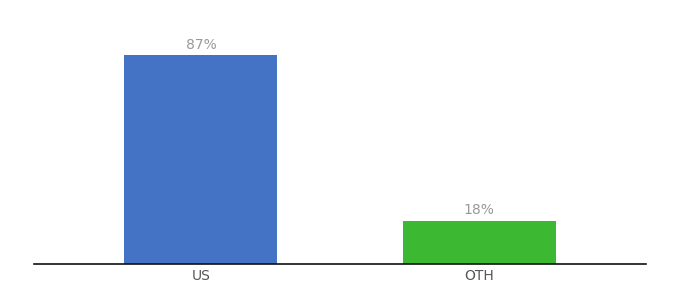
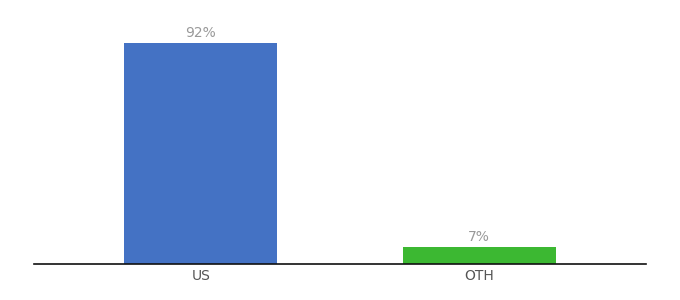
US: 87% -> 92%
OTH: 18% -> 7%
